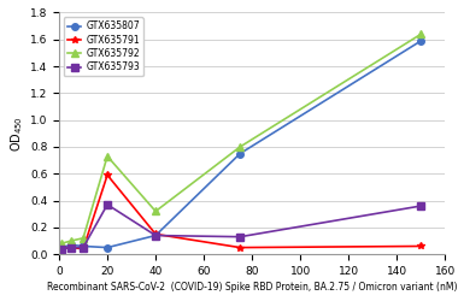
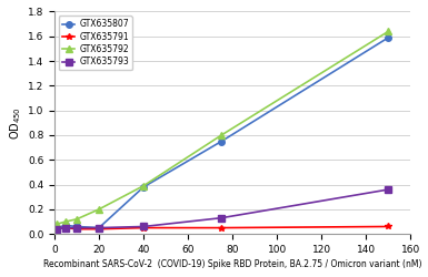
GTX635791/20: 0.59 -> 0.04
GTX635792/20: 0.73 -> 0.20
GTX635793/20: 0.37 -> 0.05
GTX635807/40: 0.14 -> 0.38
GTX635791/40: 0.15 -> 0.05
GTX635792/40: 0.32 -> 0.39
GTX635793/40: 0.14 -> 0.06
